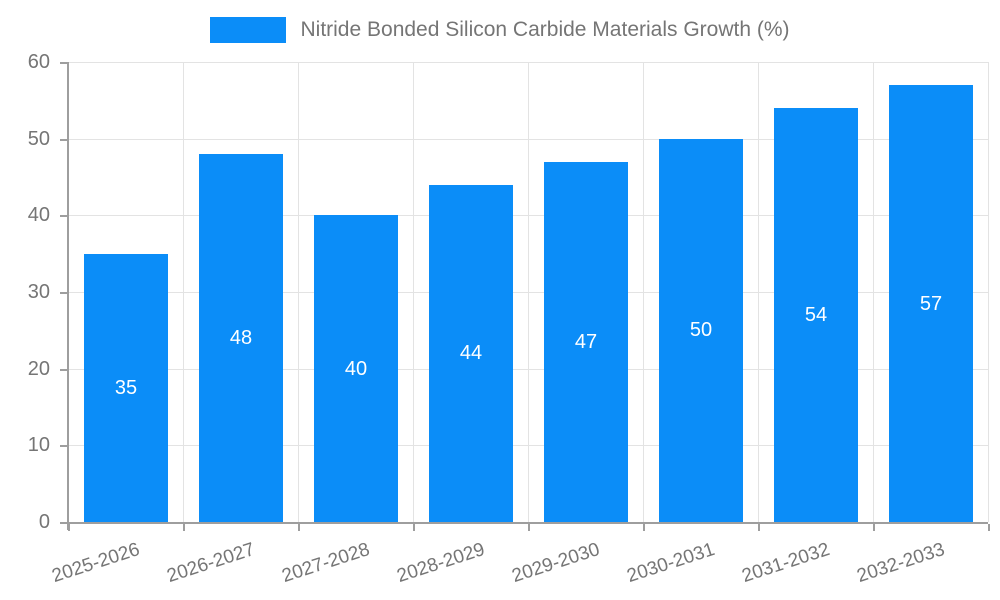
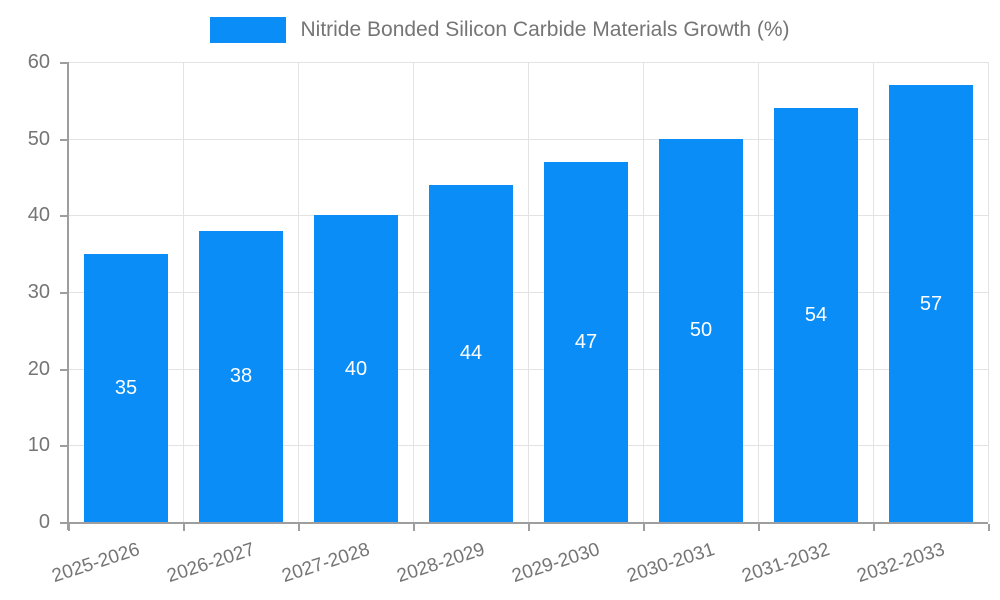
2026-2027: 48 -> 38
